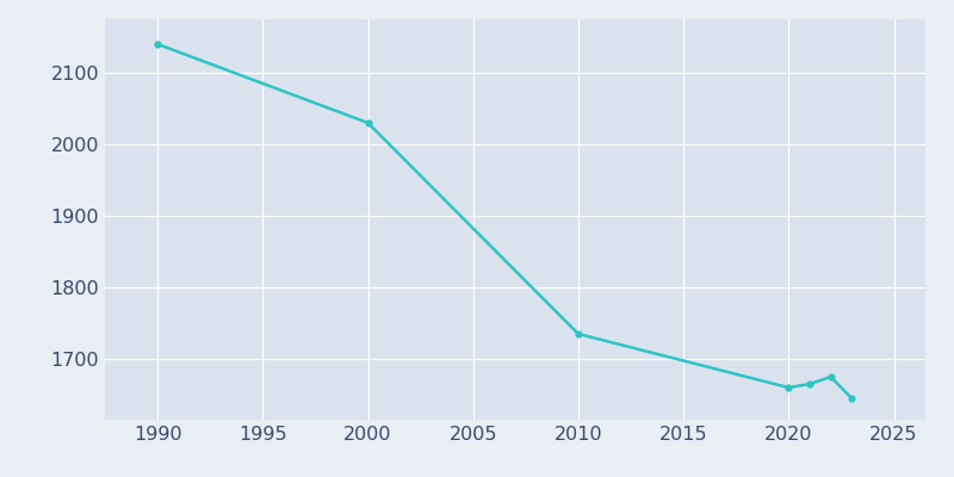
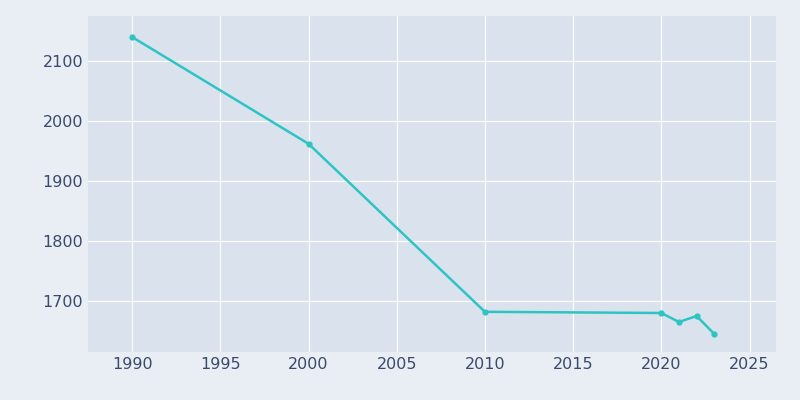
2000: 2030 -> 1962
2010: 1735 -> 1682
2020: 1660 -> 1680
